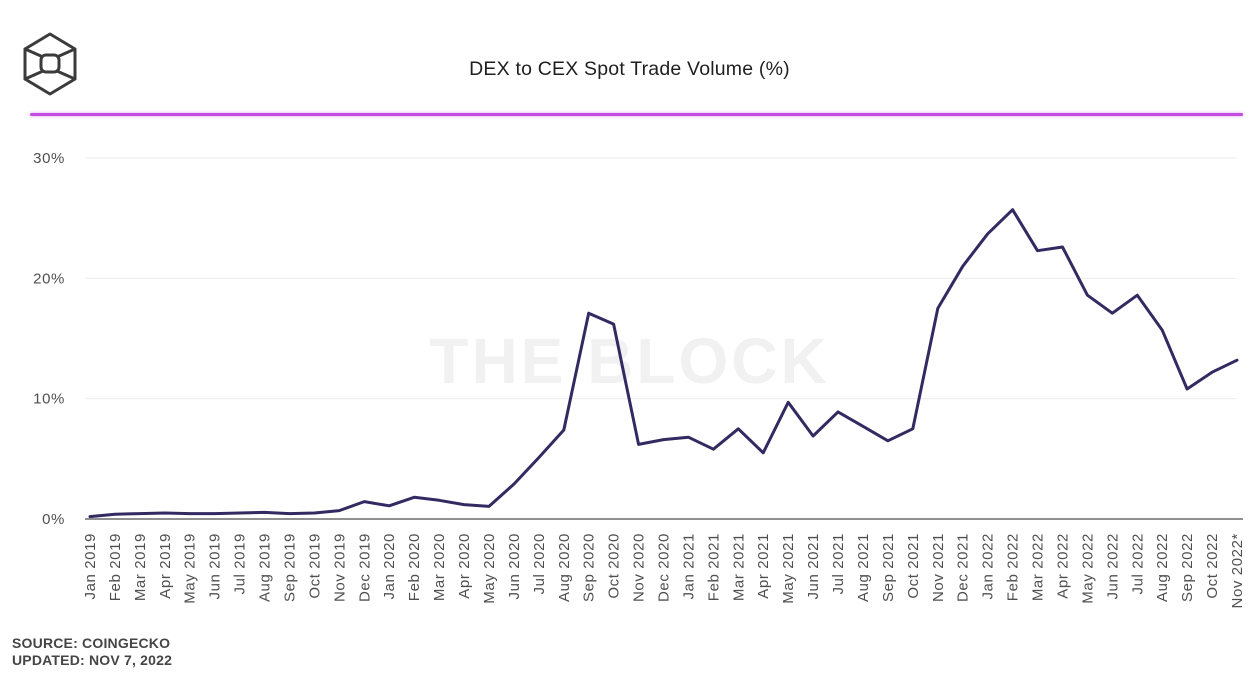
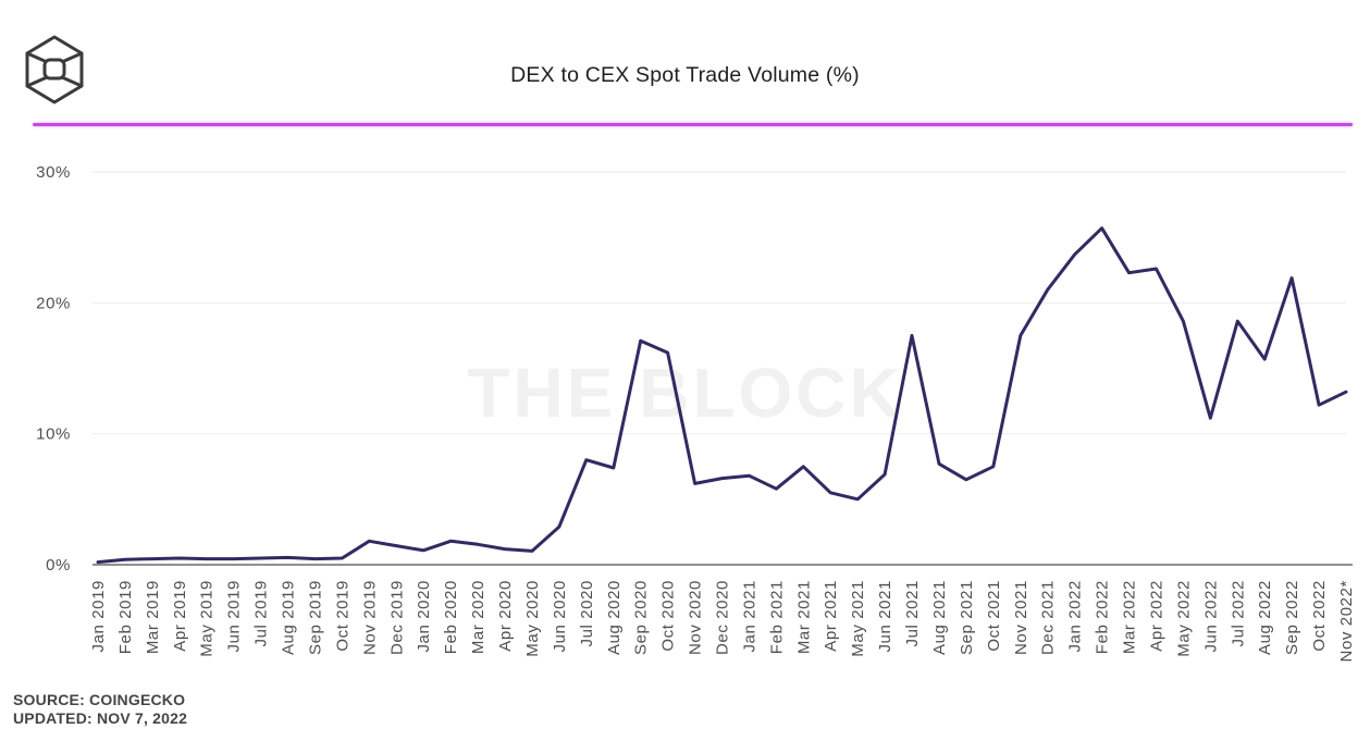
Nov 2019: 0.7% -> 1.8%
Jul 2020: 5.1% -> 8.0%
May 2021: 9.7% -> 5.0%
Jul 2021: 8.9% -> 17.5%
Jun 2022: 17.1% -> 11.2%
Sep 2022: 10.8% -> 21.9%
